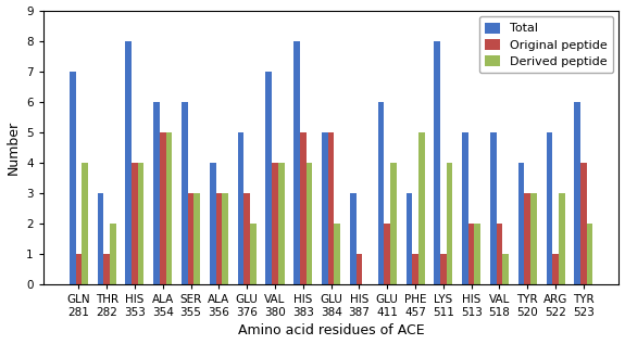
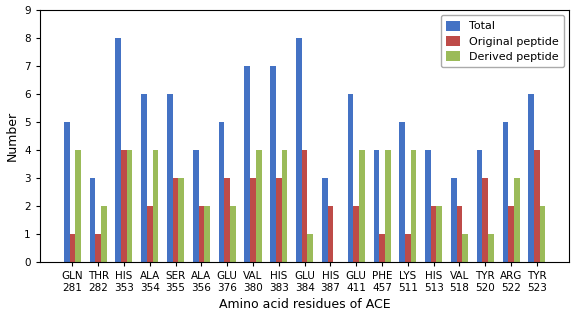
Total/GLN 281: 7 -> 5
Original peptide/ALA 354: 5 -> 2
Derived peptide/ALA 354: 5 -> 4
Original peptide/ALA 356: 3 -> 2
Derived peptide/ALA 356: 3 -> 2
Original peptide/VAL 380: 4 -> 3
Total/HIS 383: 8 -> 7
Original peptide/HIS 383: 5 -> 3
Total/GLU 384: 5 -> 8
Original peptide/GLU 384: 5 -> 4
Derived peptide/GLU 384: 2 -> 1
Original peptide/HIS 387: 1 -> 2
Total/PHE 457: 3 -> 4
Derived peptide/PHE 457: 5 -> 4
Total/LYS 511: 8 -> 5
Total/HIS 513: 5 -> 4
Total/VAL 518: 5 -> 3
Derived peptide/TYR 520: 3 -> 1
Original peptide/ARG 522: 1 -> 2
